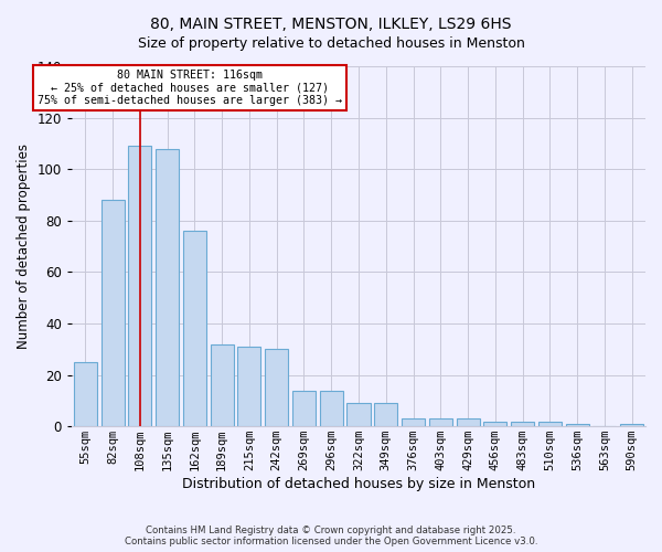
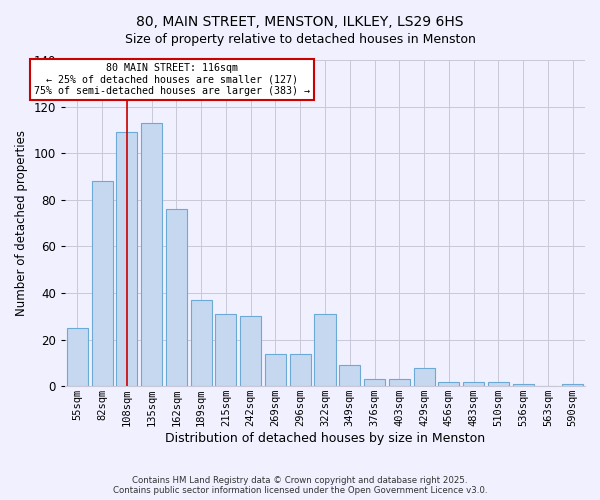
135sqm: 108 -> 113
189sqm: 32 -> 37
322sqm: 9 -> 31
429sqm: 3 -> 8
